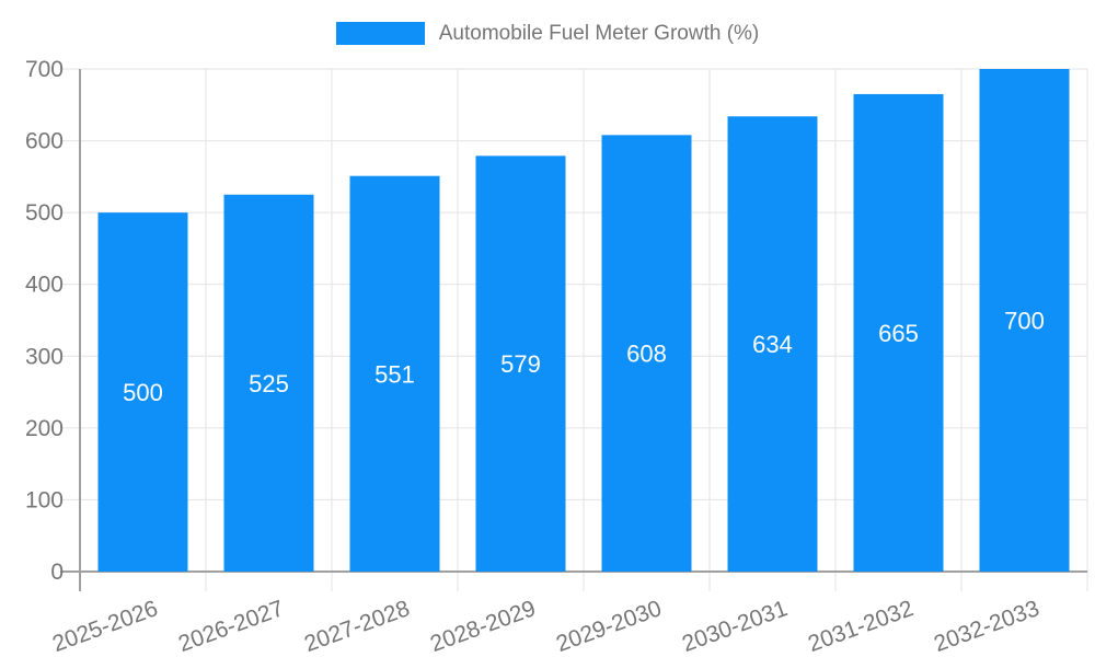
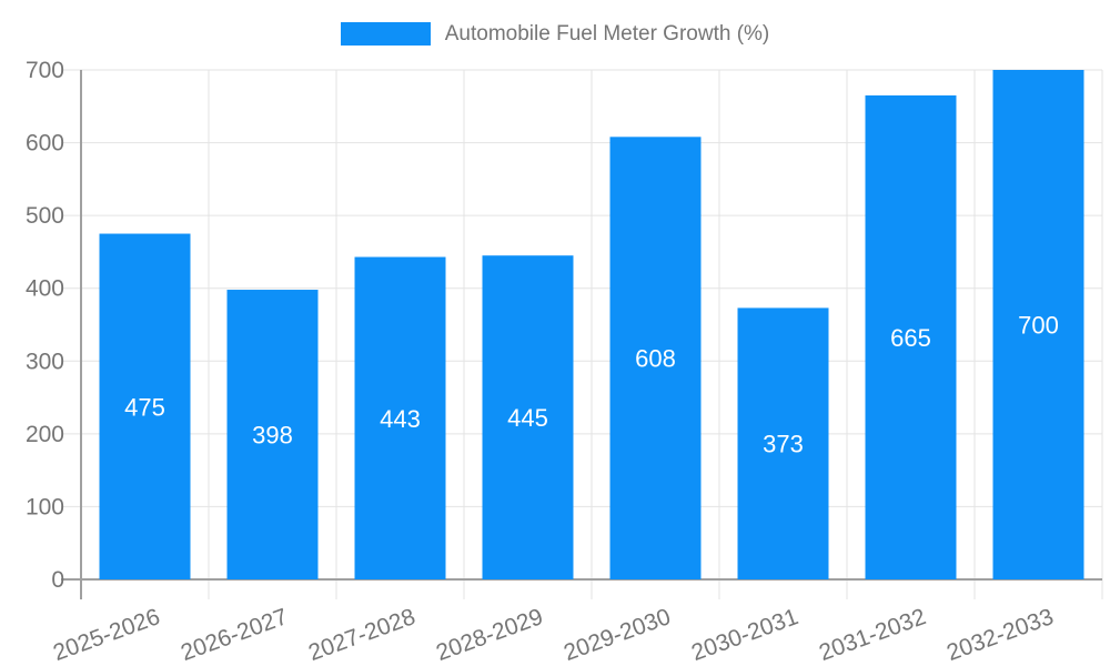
2025-2026: 500 -> 475
2026-2027: 525 -> 398
2027-2028: 551 -> 443
2028-2029: 579 -> 445
2030-2031: 634 -> 373
